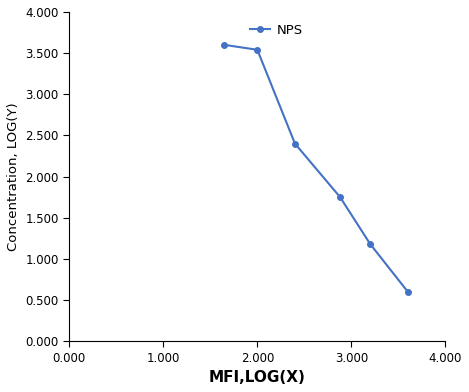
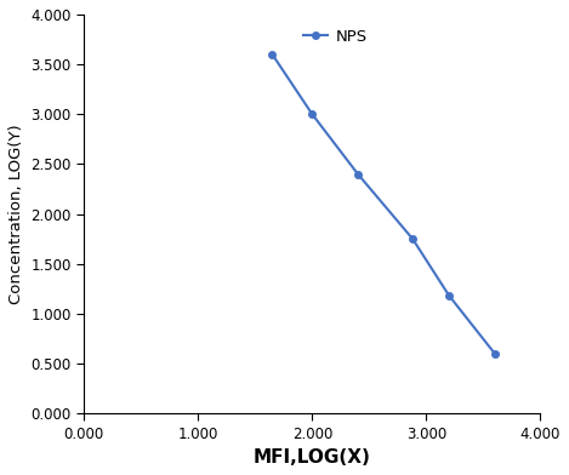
2.000: 3.54 -> 3.00
